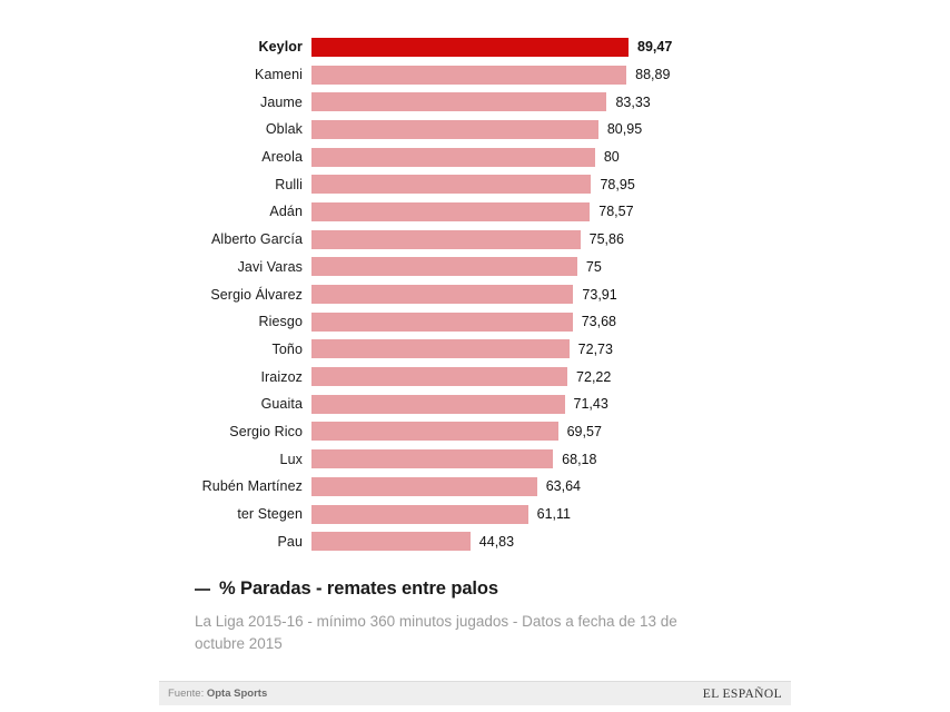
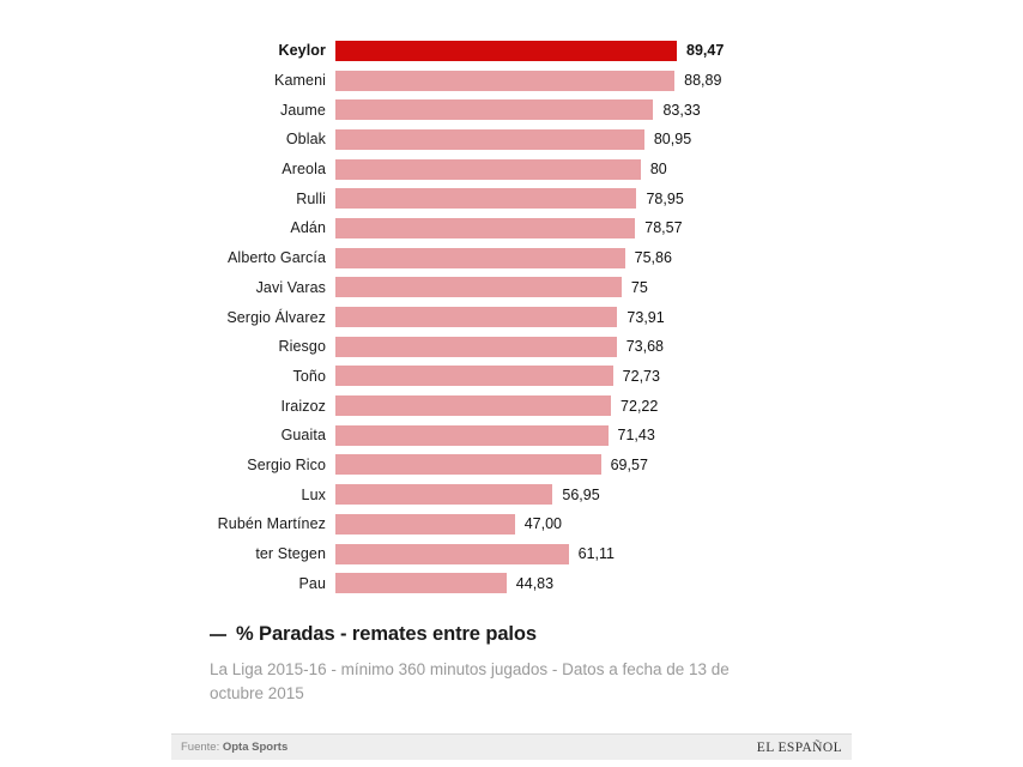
Lux: 68,18 -> 56,95
Rubén Martínez: 63,64 -> 47,00
